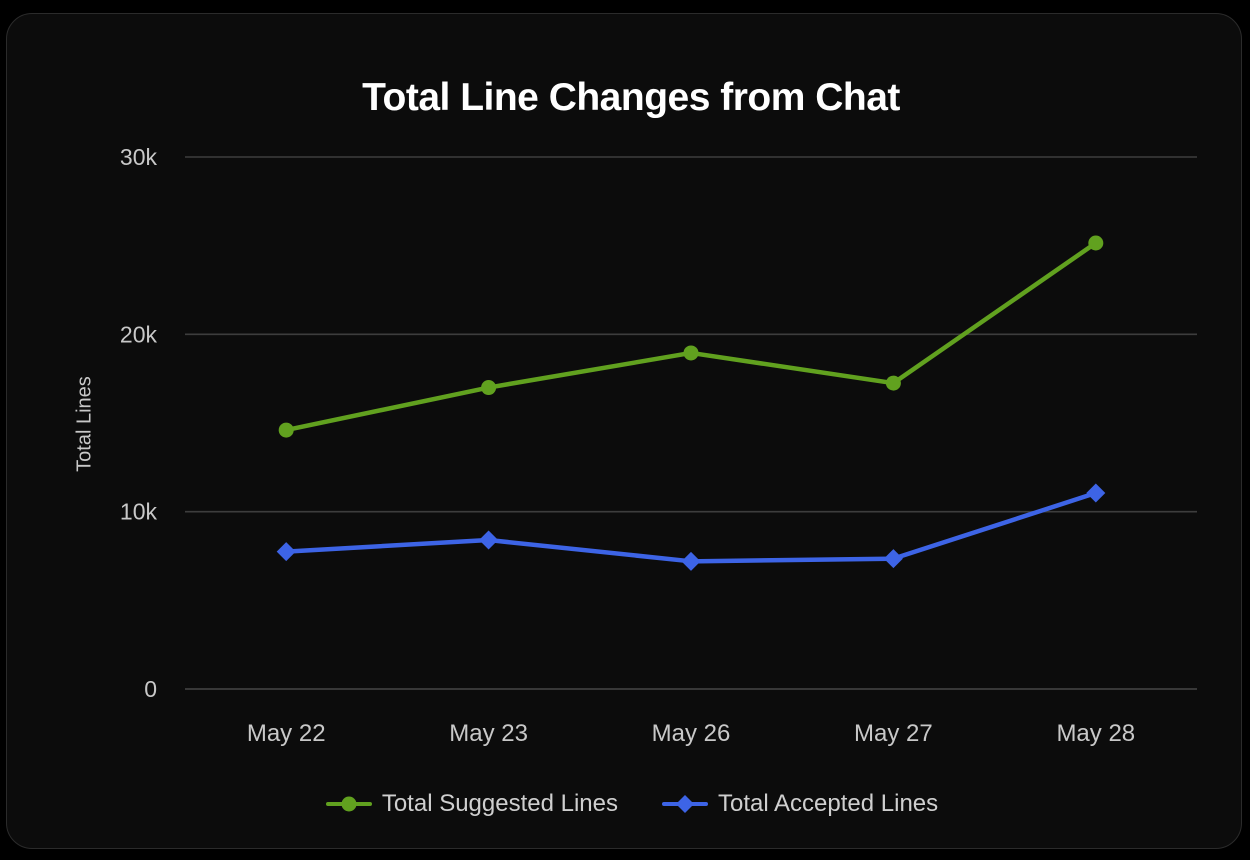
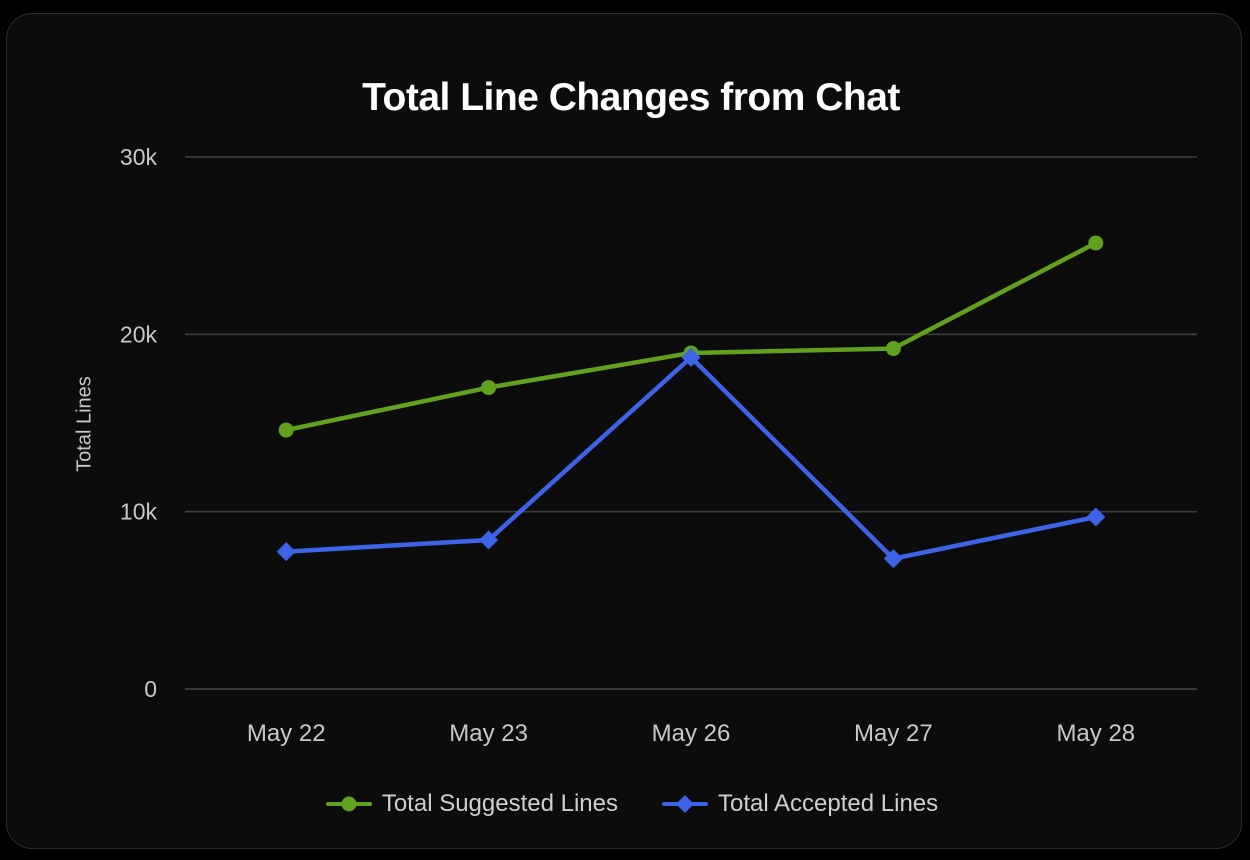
Total Accepted Lines/May 26: 7.2k -> 18.7k
Total Suggested Lines/May 27: 17.2k -> 19.2k
Total Accepted Lines/May 28: 11.0k -> 9.7k
